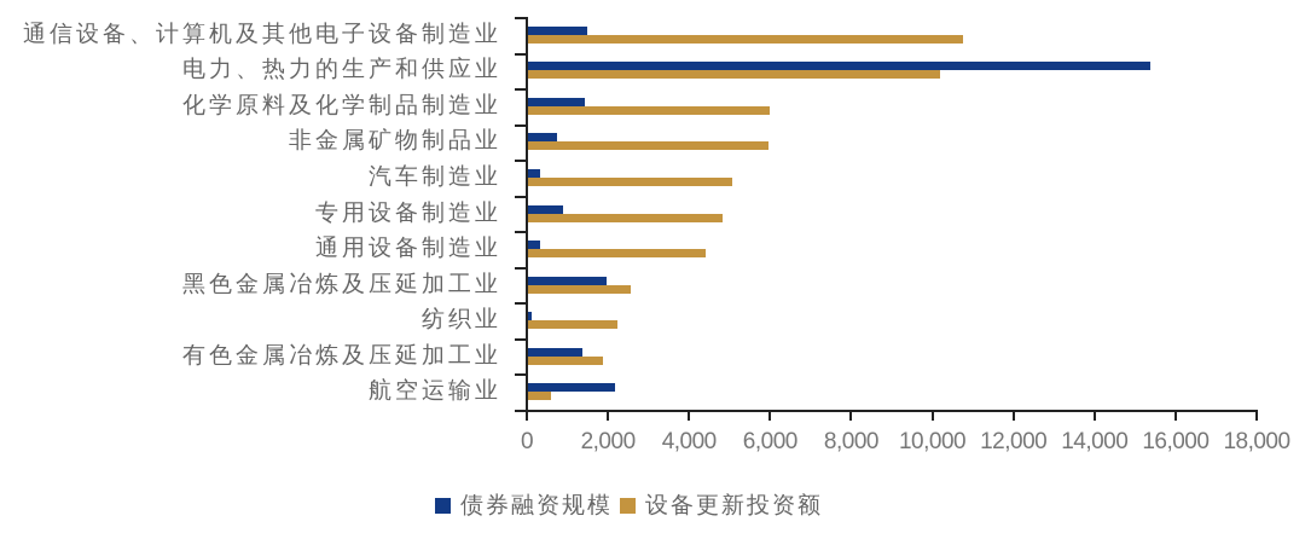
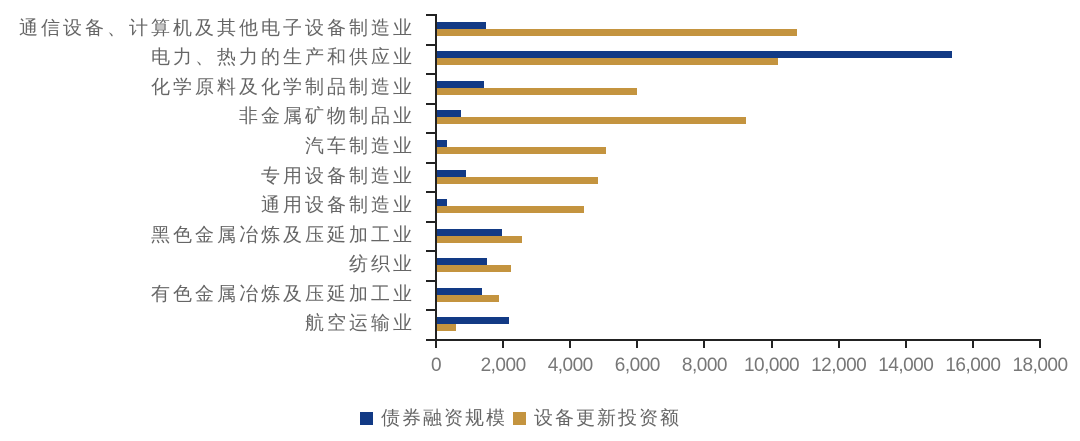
设备更新投资额/非金属矿物制品业: 5900 -> 9200
债券融资规模/纺织业: 100 -> 1500
